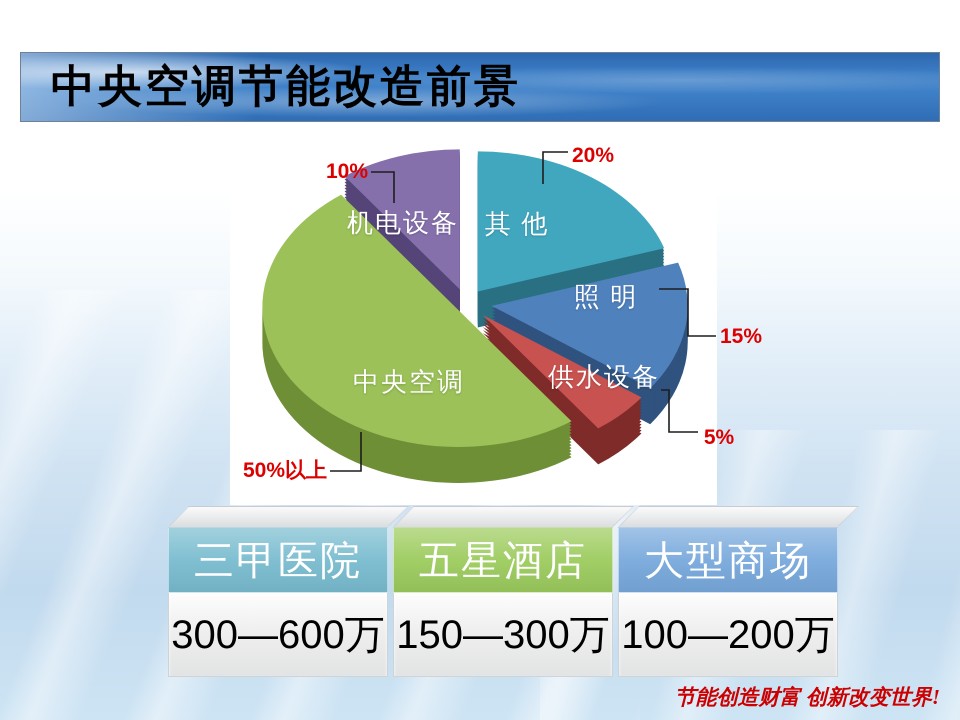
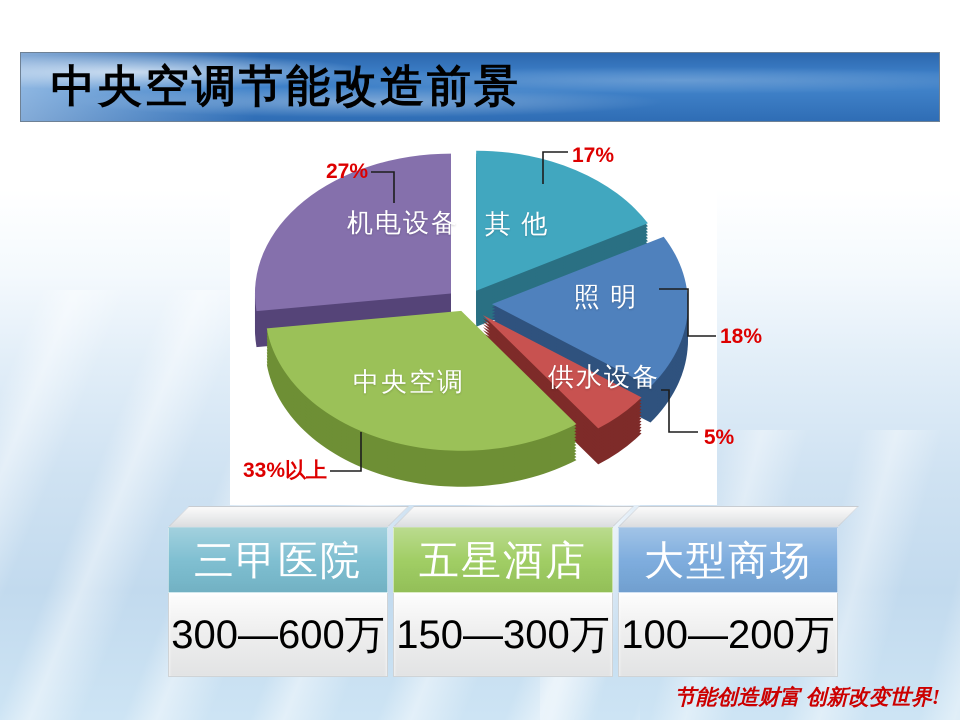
其 他: 20% -> 17%
照 明: 15% -> 18%
中央空调: 50 -> 33
机电设备: 10% -> 27%
